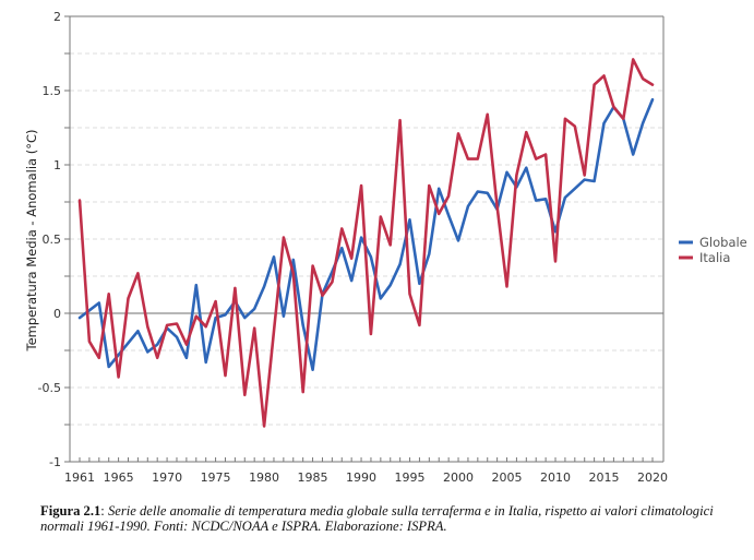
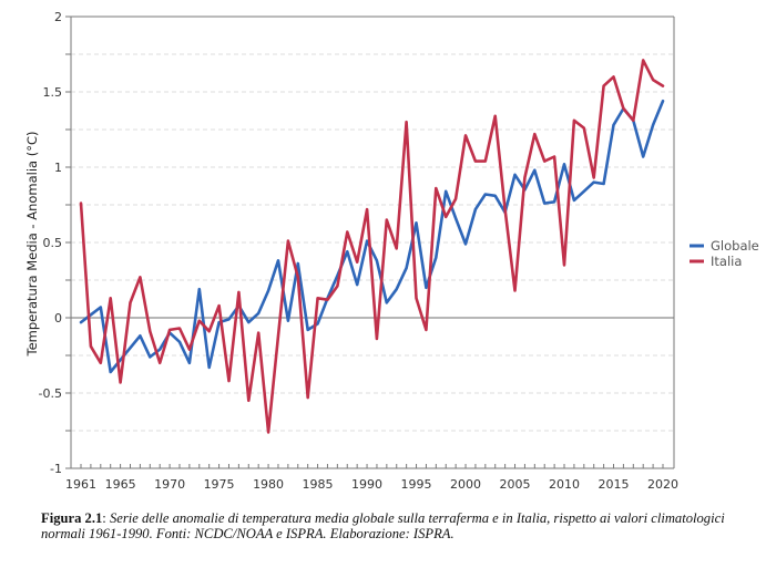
Globale/1985: -0.38 -> -0.04
Italia/1985: 0.32 -> 0.13
Italia/1990: 0.86 -> 0.72
Globale/2010: 0.55 -> 1.02
